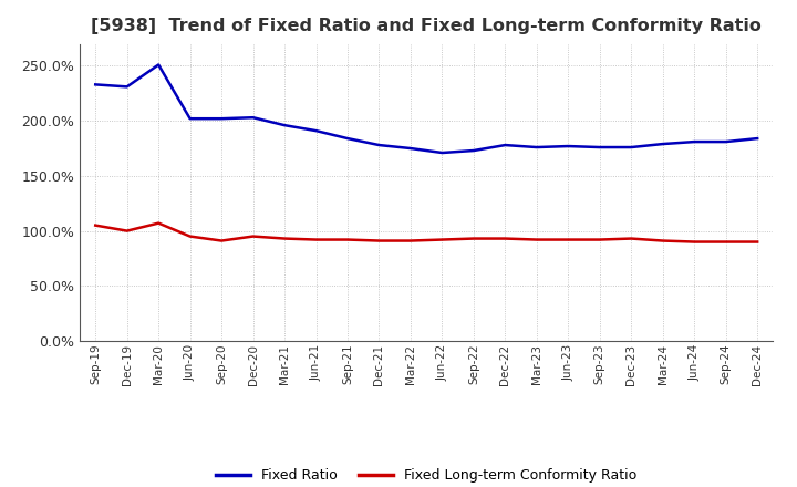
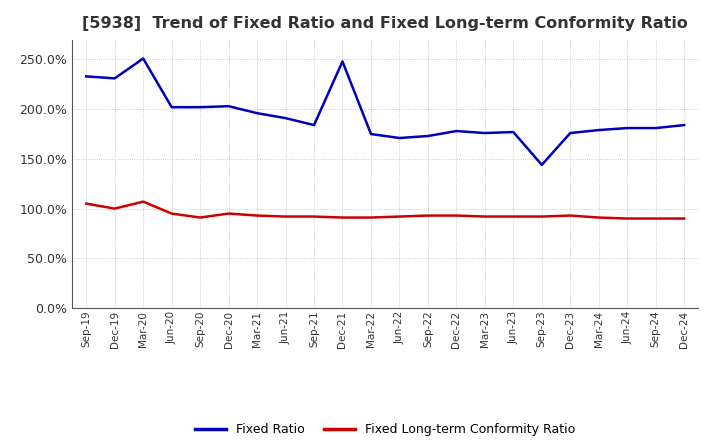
Fixed Ratio/Dec-21: 178% -> 248%
Fixed Ratio/Sep-23: 176% -> 144%
